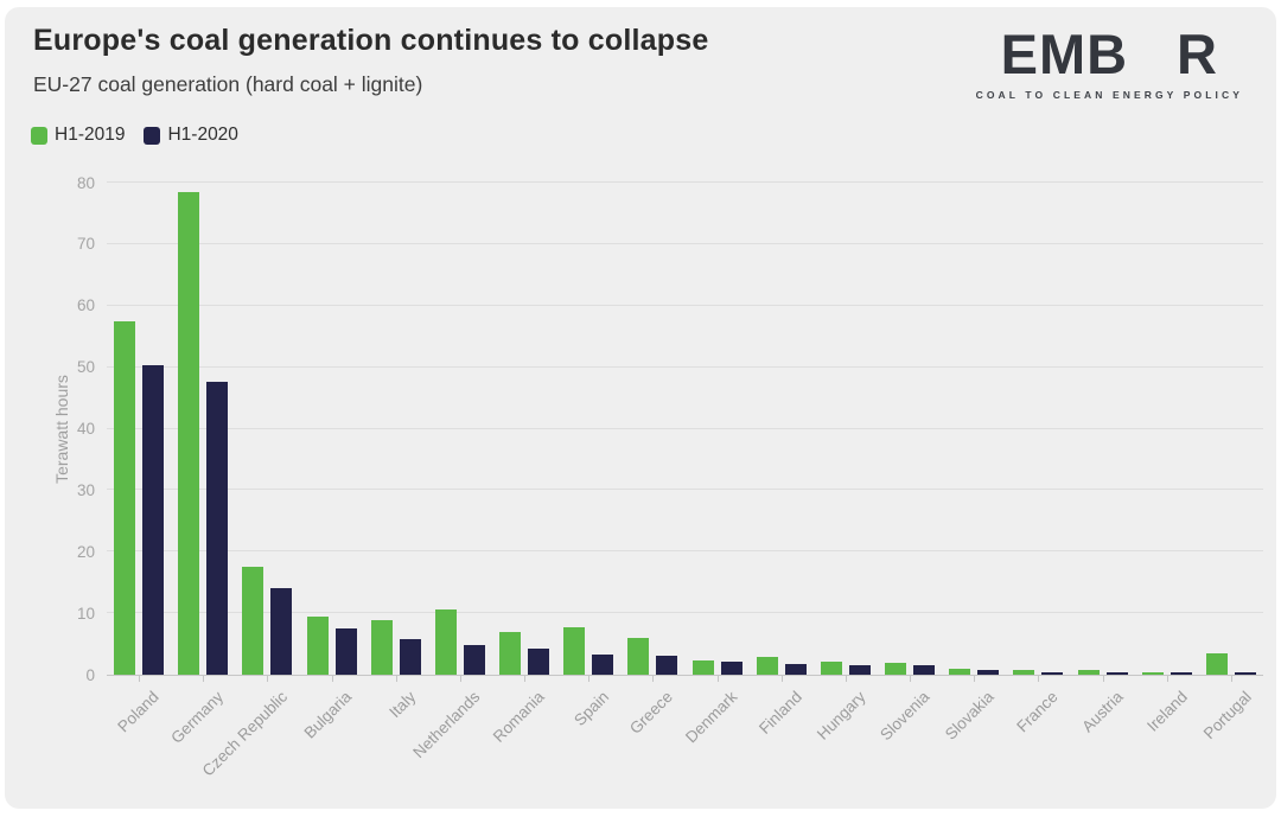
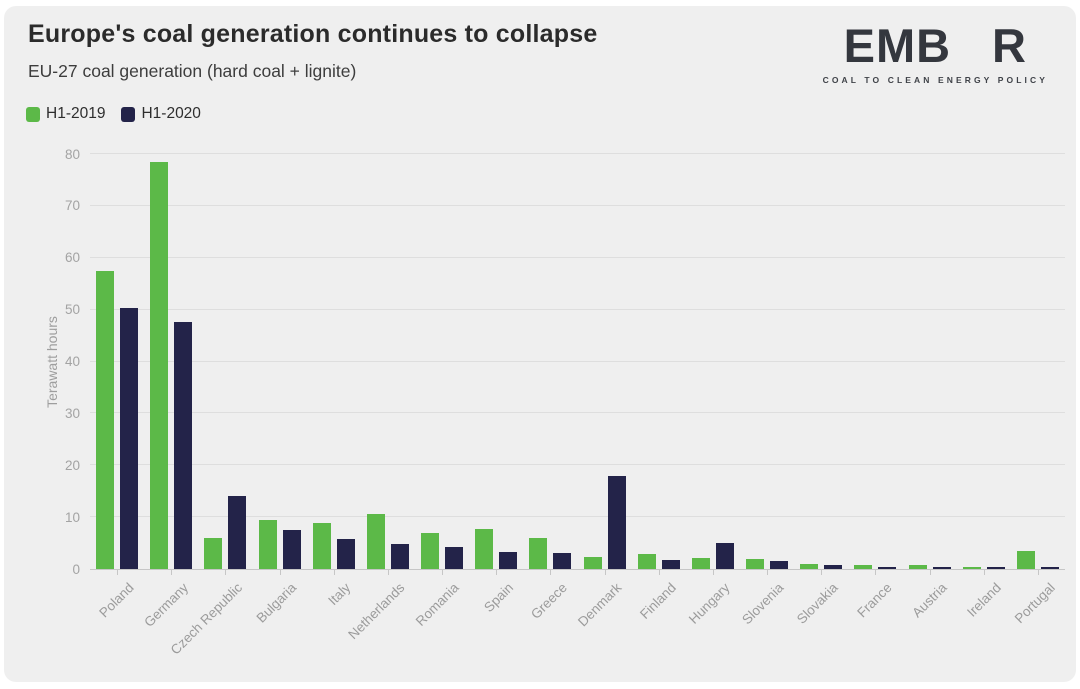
H1-2019/Czech Republic: 18 -> 6
H1-2020/Denmark: 2 -> 18
H1-2020/Hungary: 2 -> 5
